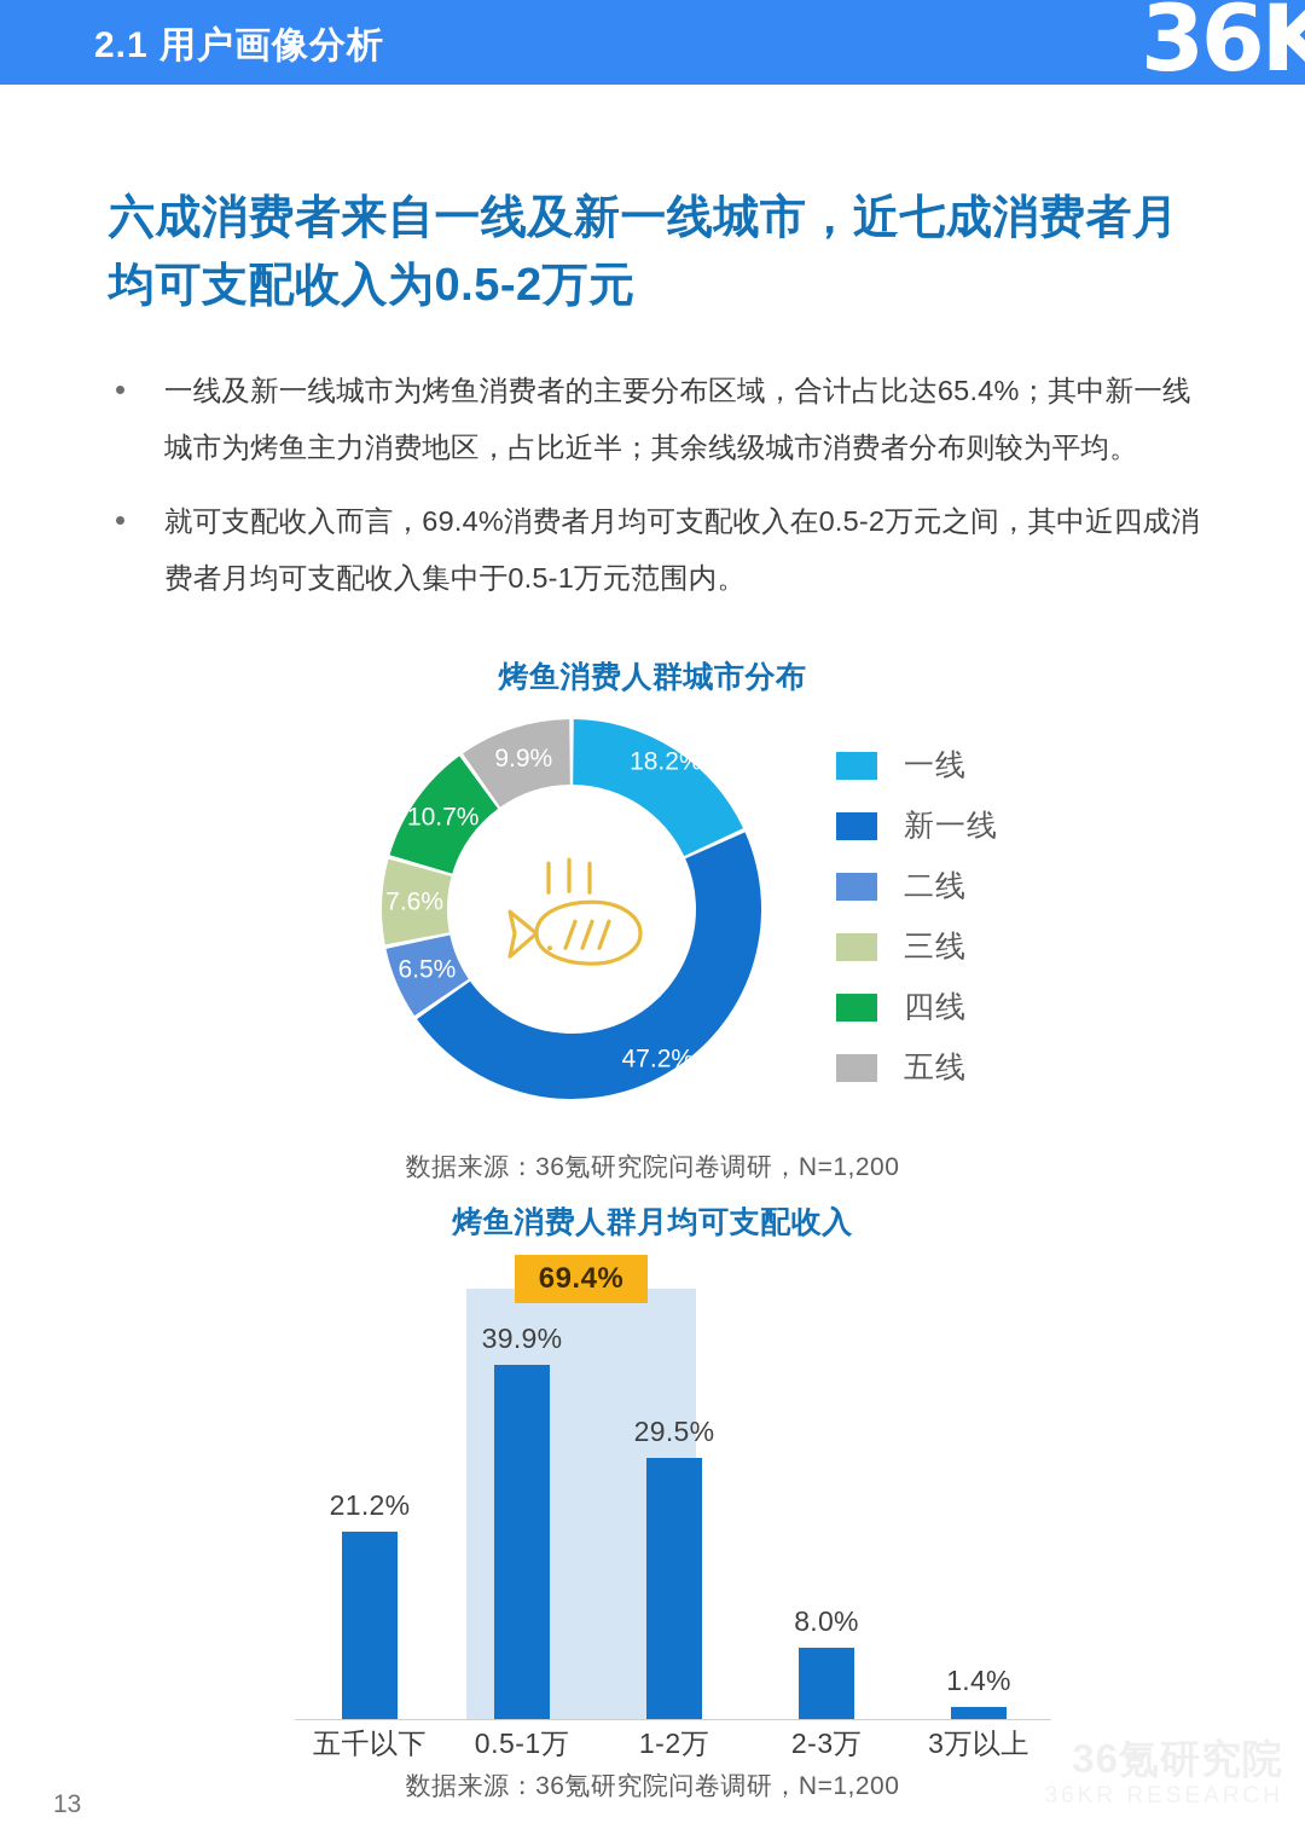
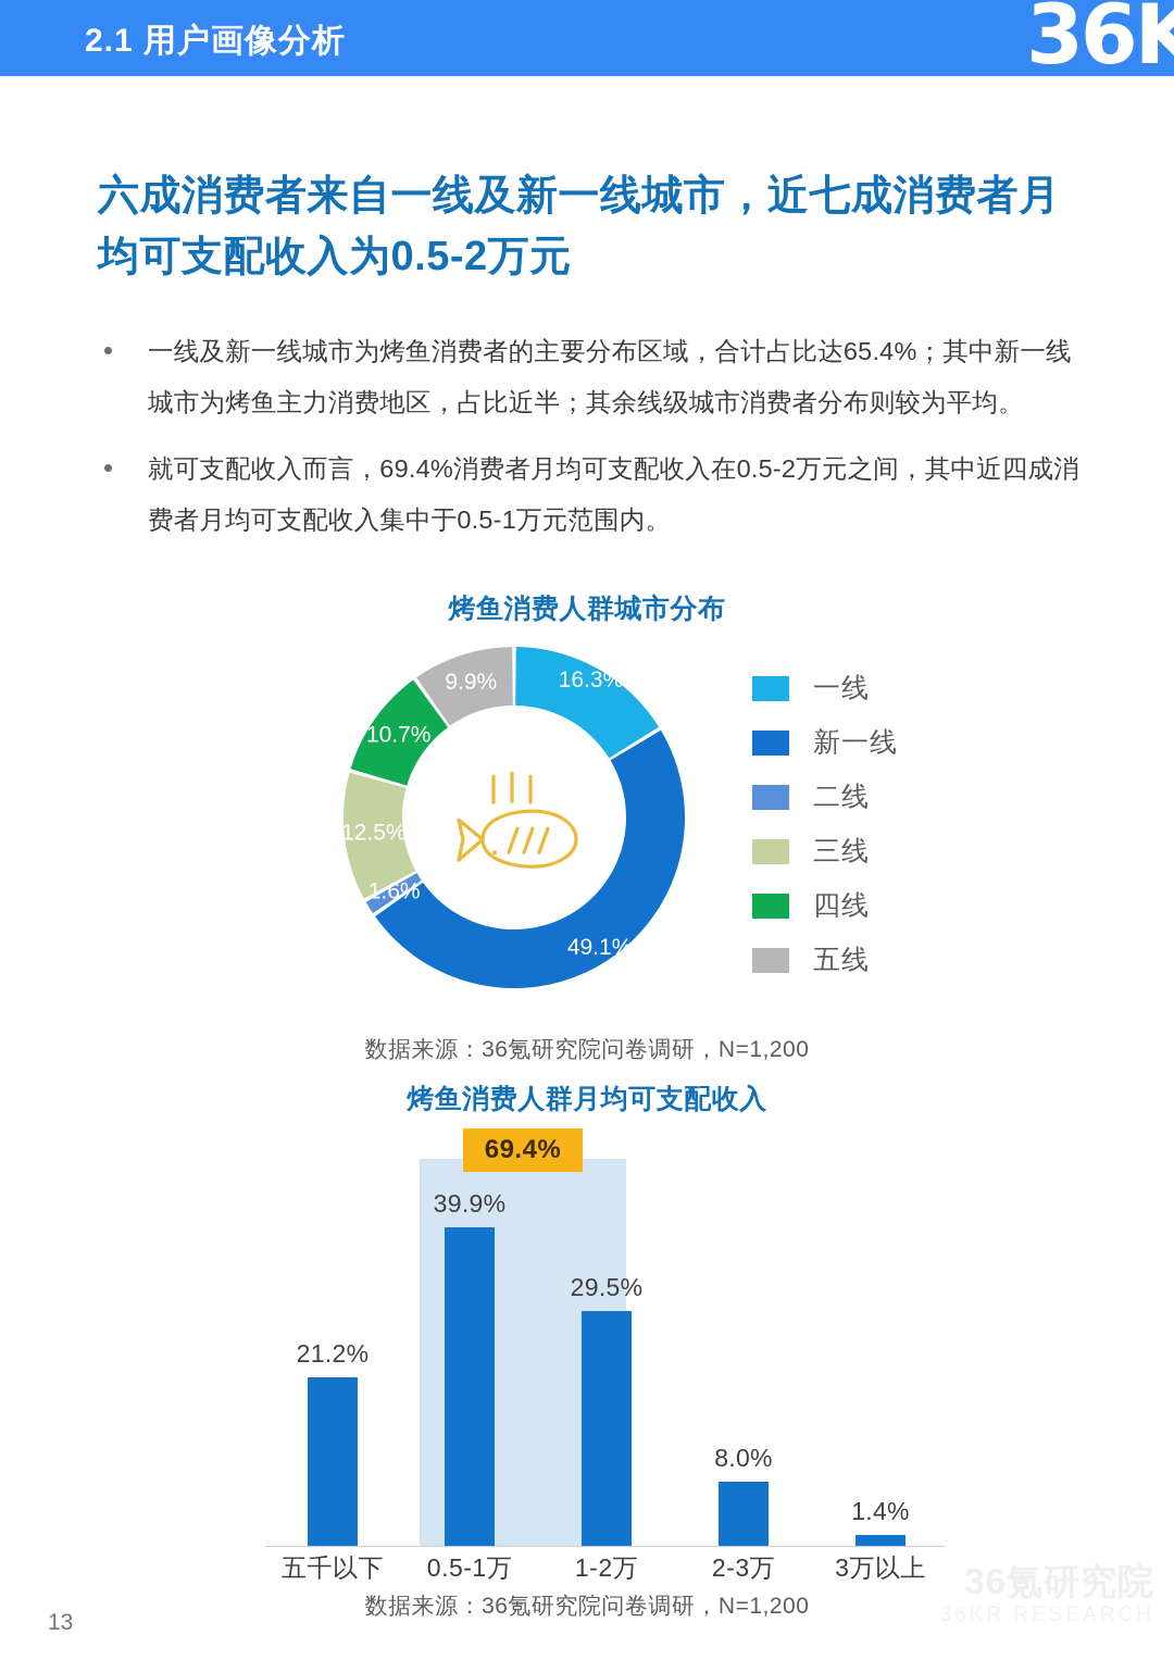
烤鱼消费人群城市分布/一线: 18.2% -> 16.3%
烤鱼消费人群城市分布/新一线: 47.2% -> 49.1%
烤鱼消费人群城市分布/二线: 6.5% -> 1.6%
烤鱼消费人群城市分布/三线: 7.6% -> 12.5%
